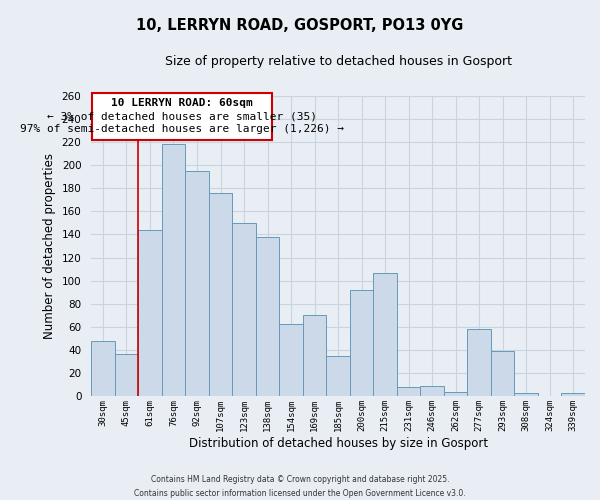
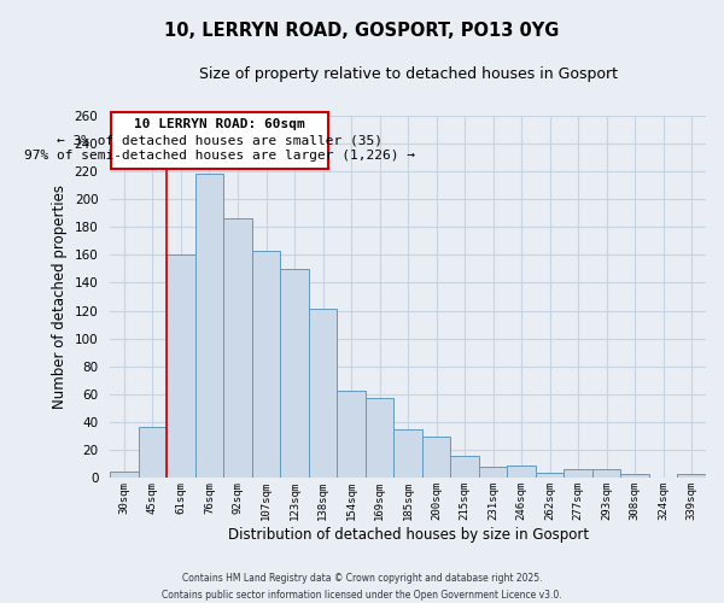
30sqm: 48 -> 5
61sqm: 144 -> 160
92sqm: 195 -> 186
107sqm: 176 -> 163
138sqm: 138 -> 121
169sqm: 70 -> 57
200sqm: 92 -> 30
215sqm: 107 -> 16
277sqm: 58 -> 6
293sqm: 39 -> 6
